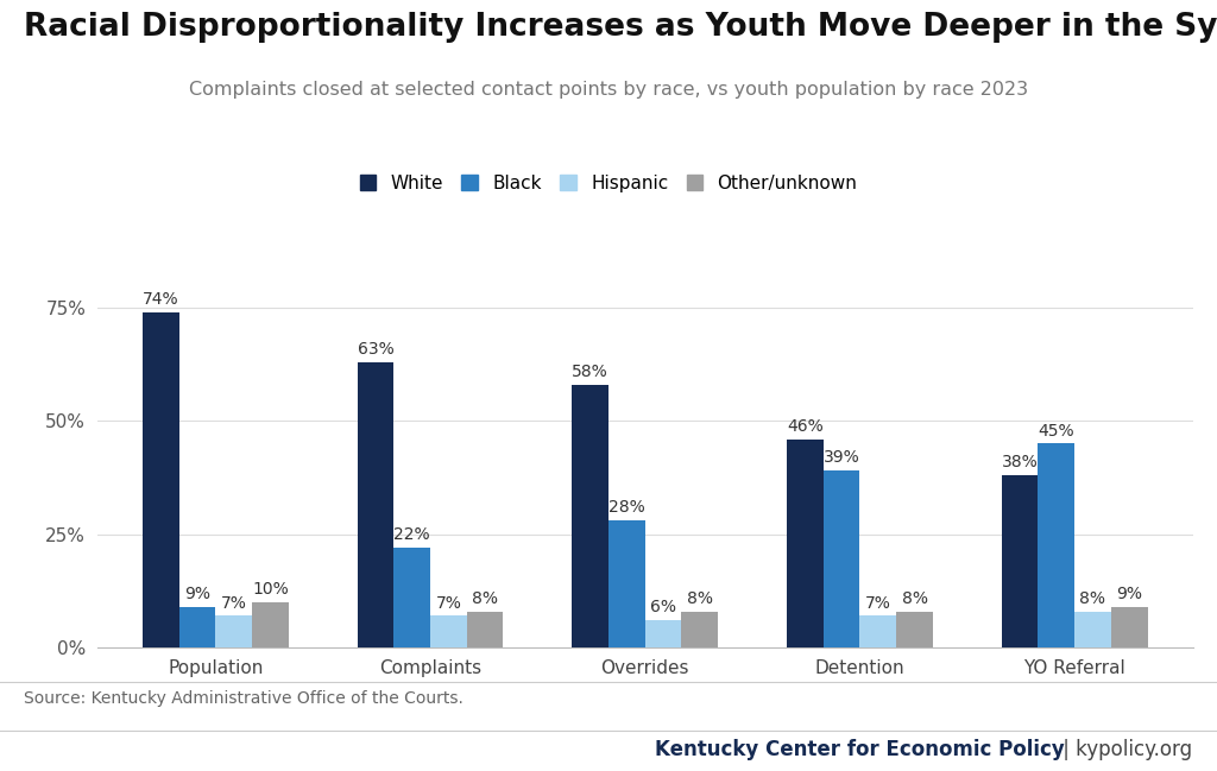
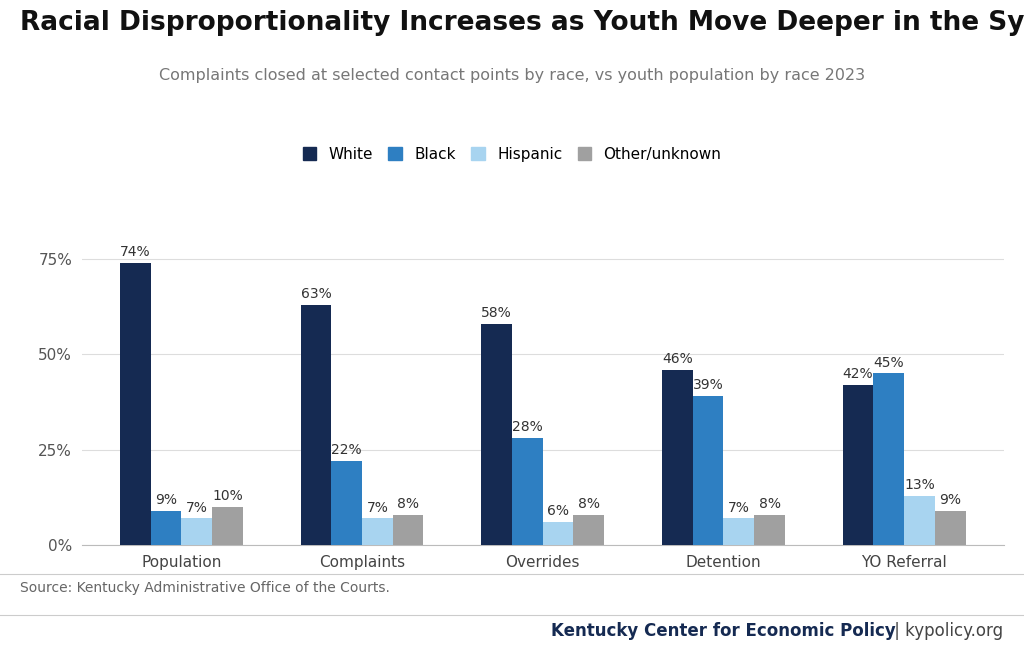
White/YO Referral: 38% -> 42%
Hispanic/YO Referral: 8% -> 13%
